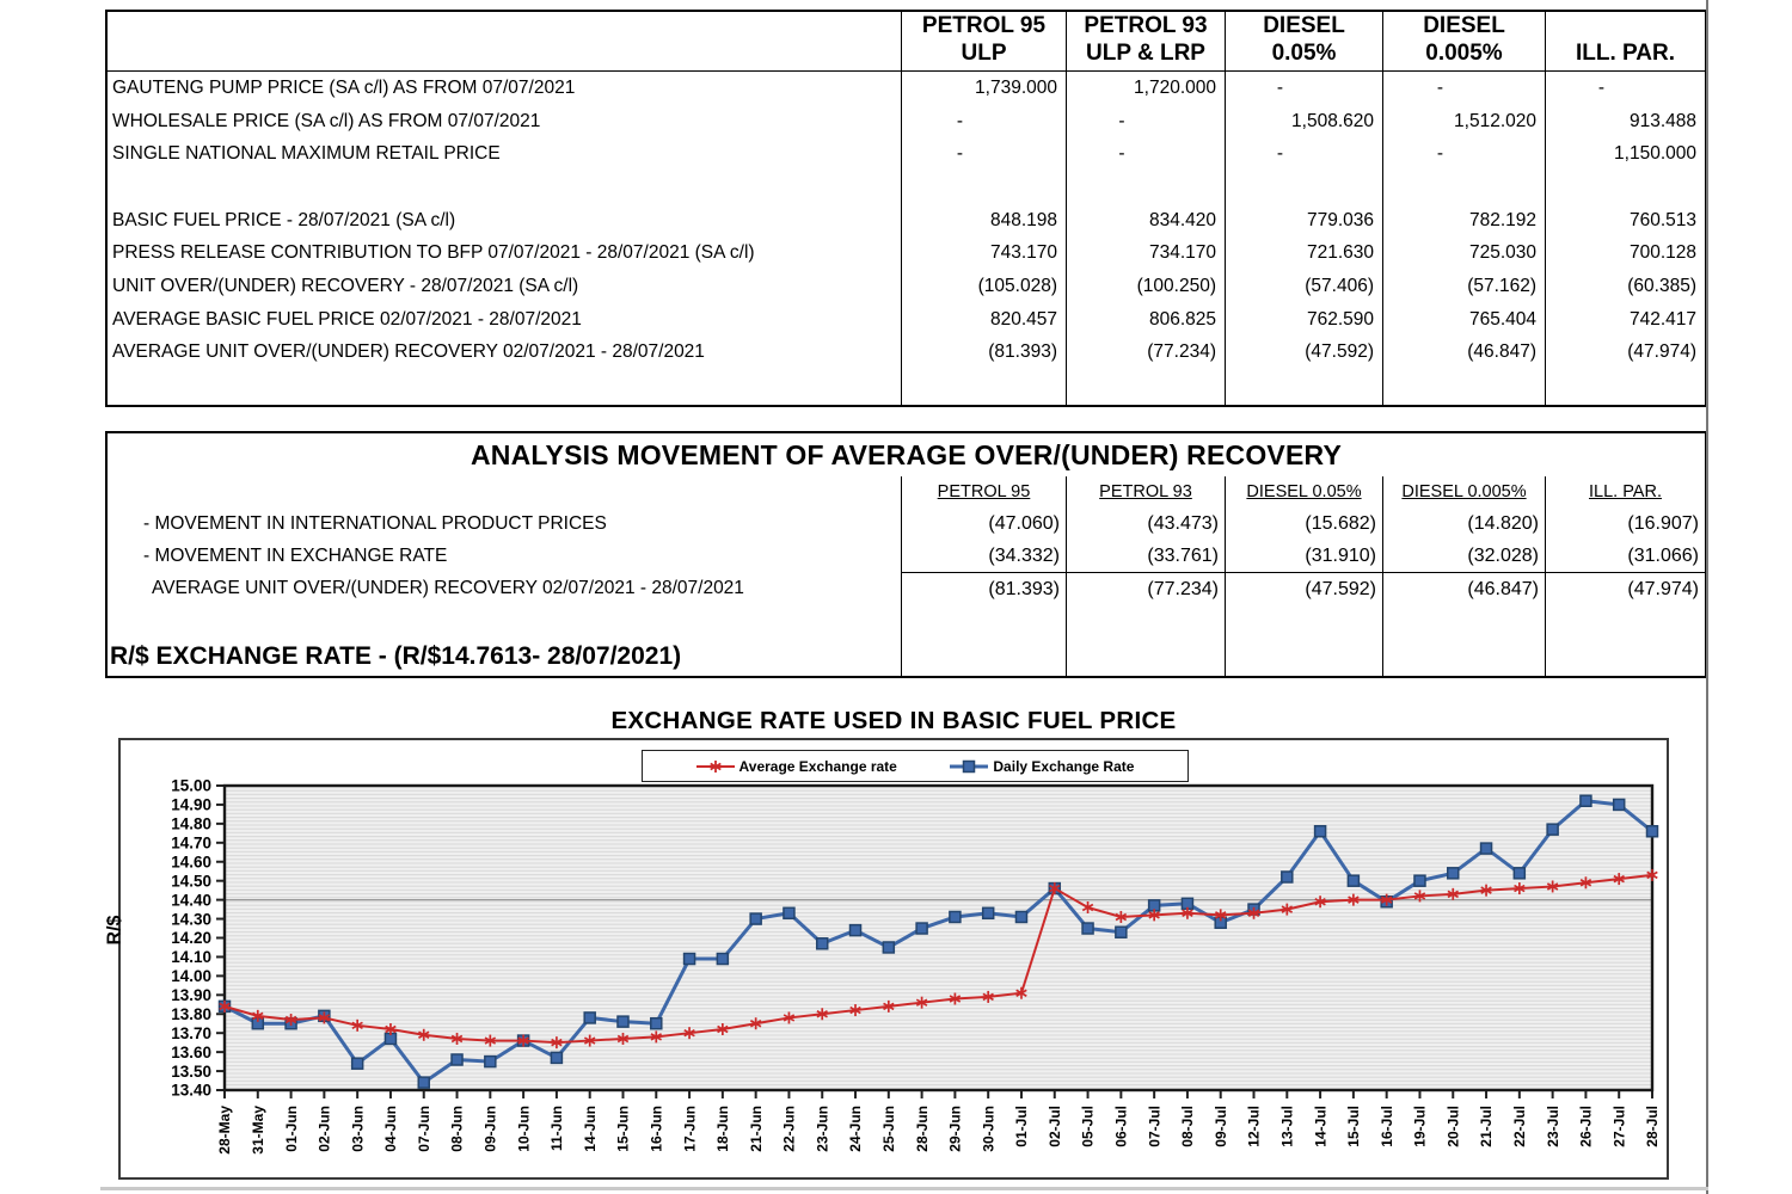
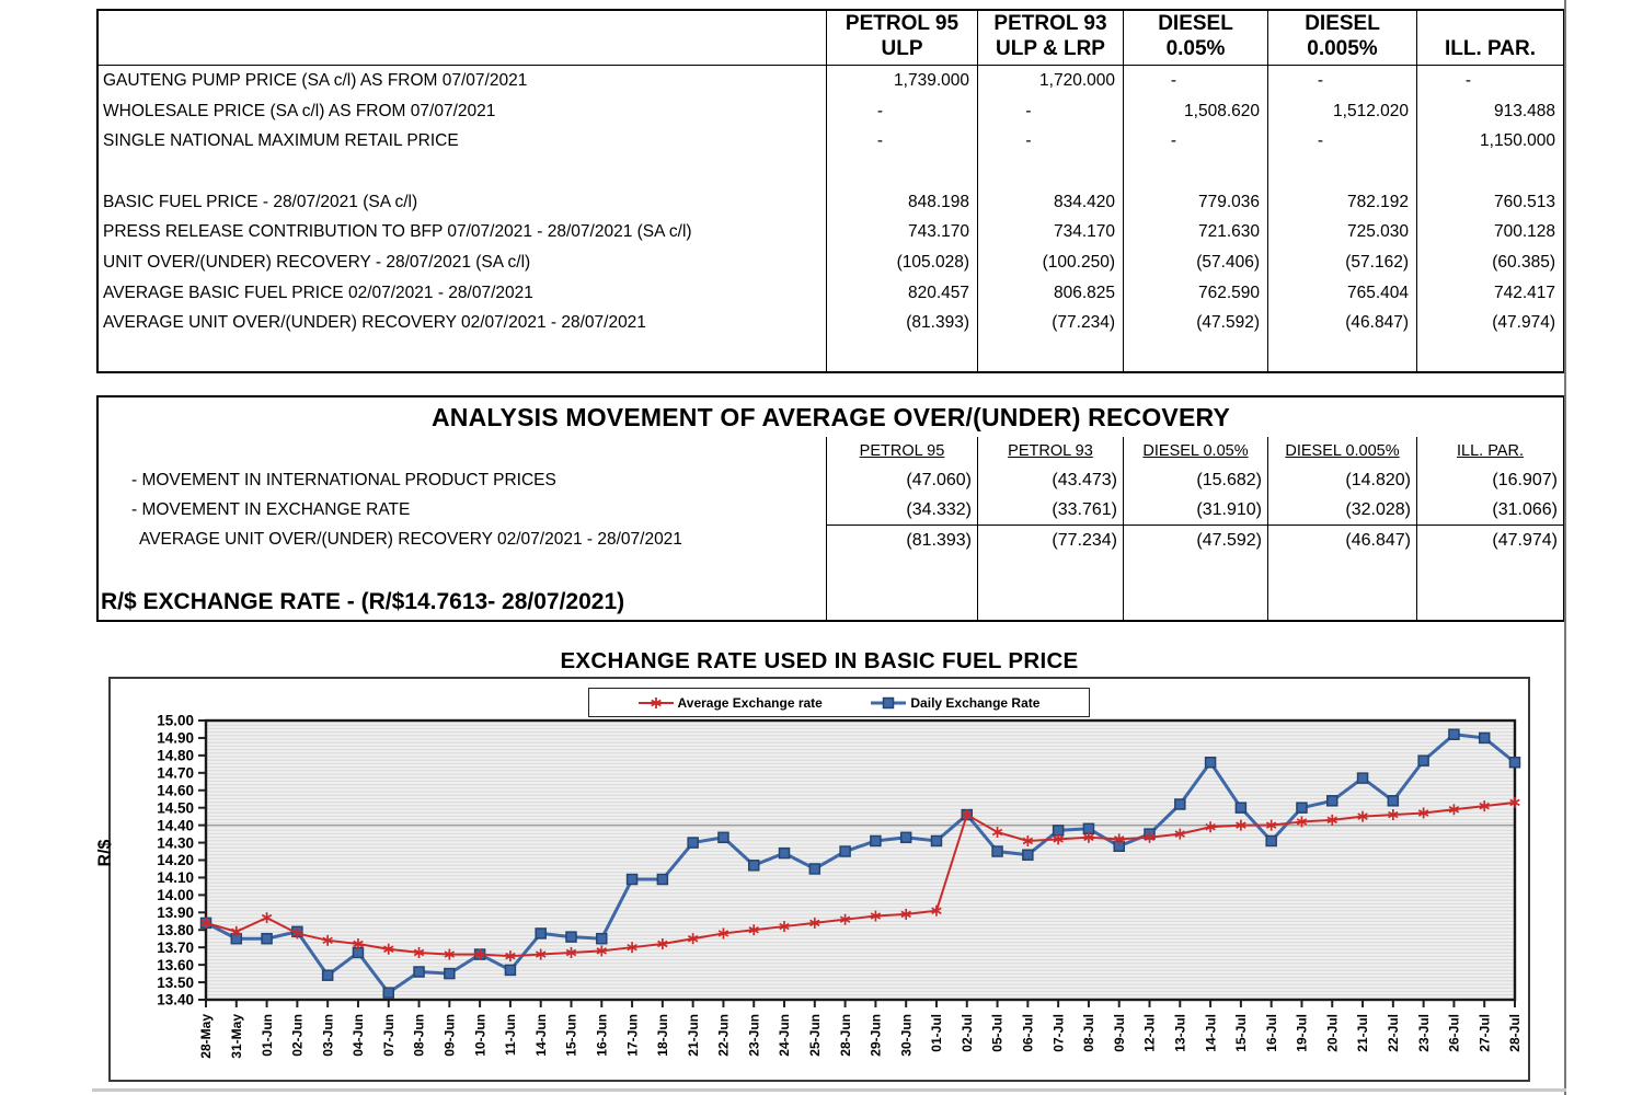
Average Exchange rate/01-Jun: 13.77 -> 13.87
Daily Exchange Rate/16-Jul: 14.39 -> 14.31
